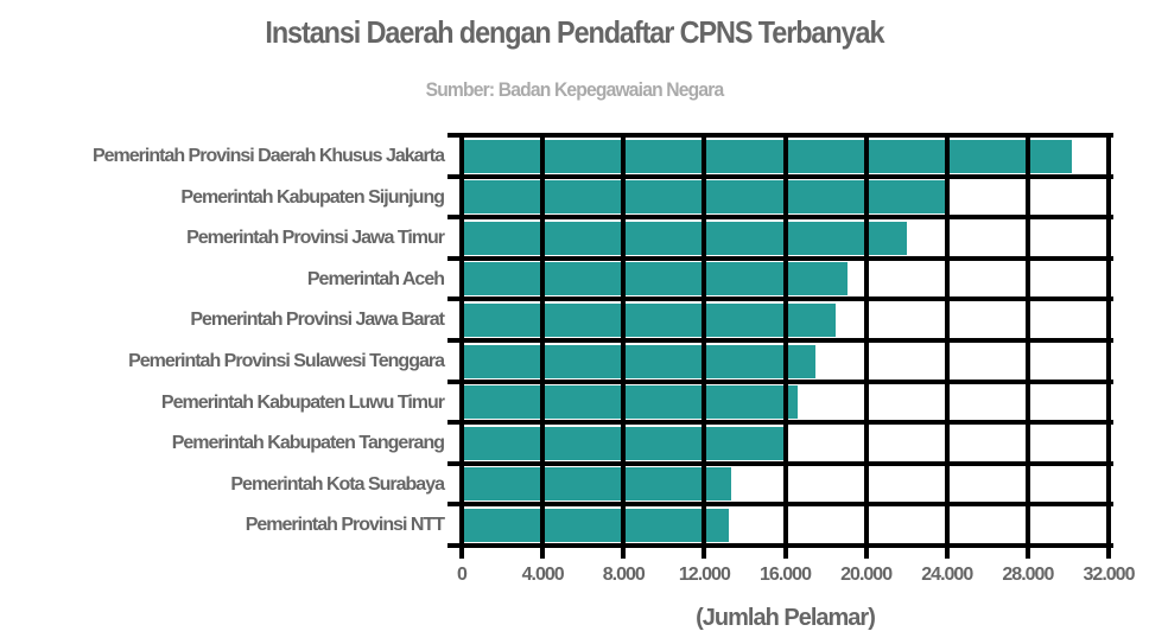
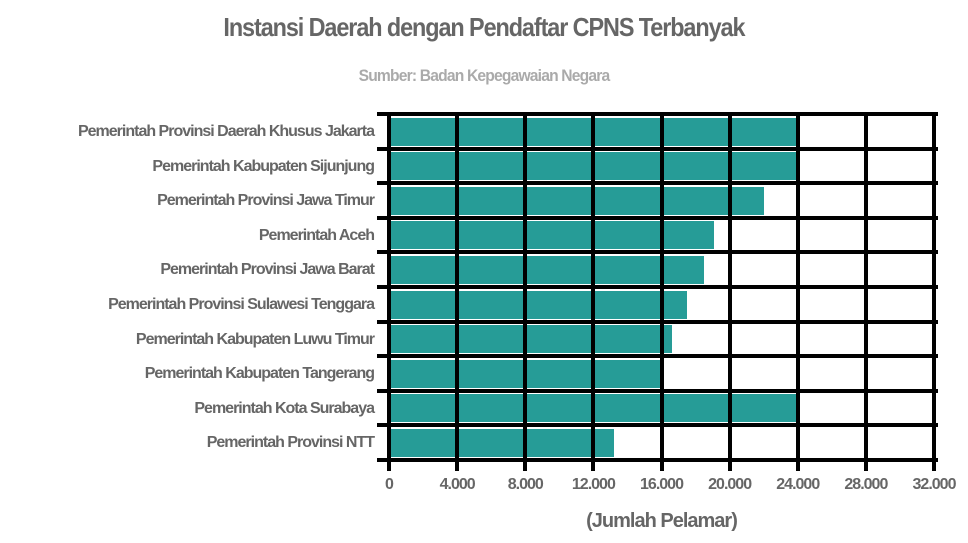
Pemerintah Provinsi Daerah Khusus Jakarta: 30200 -> 24000
Pemerintah Kota Surabaya: 13300 -> 24100
